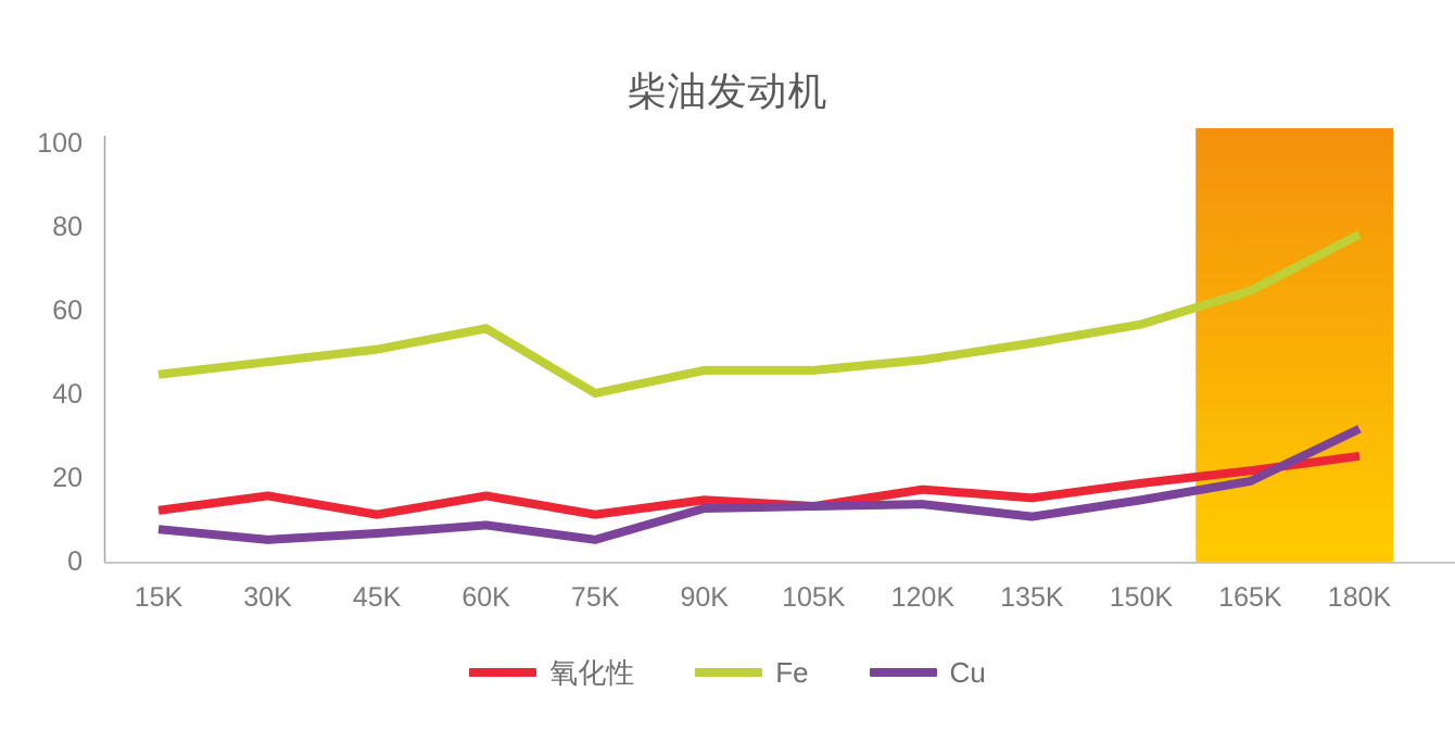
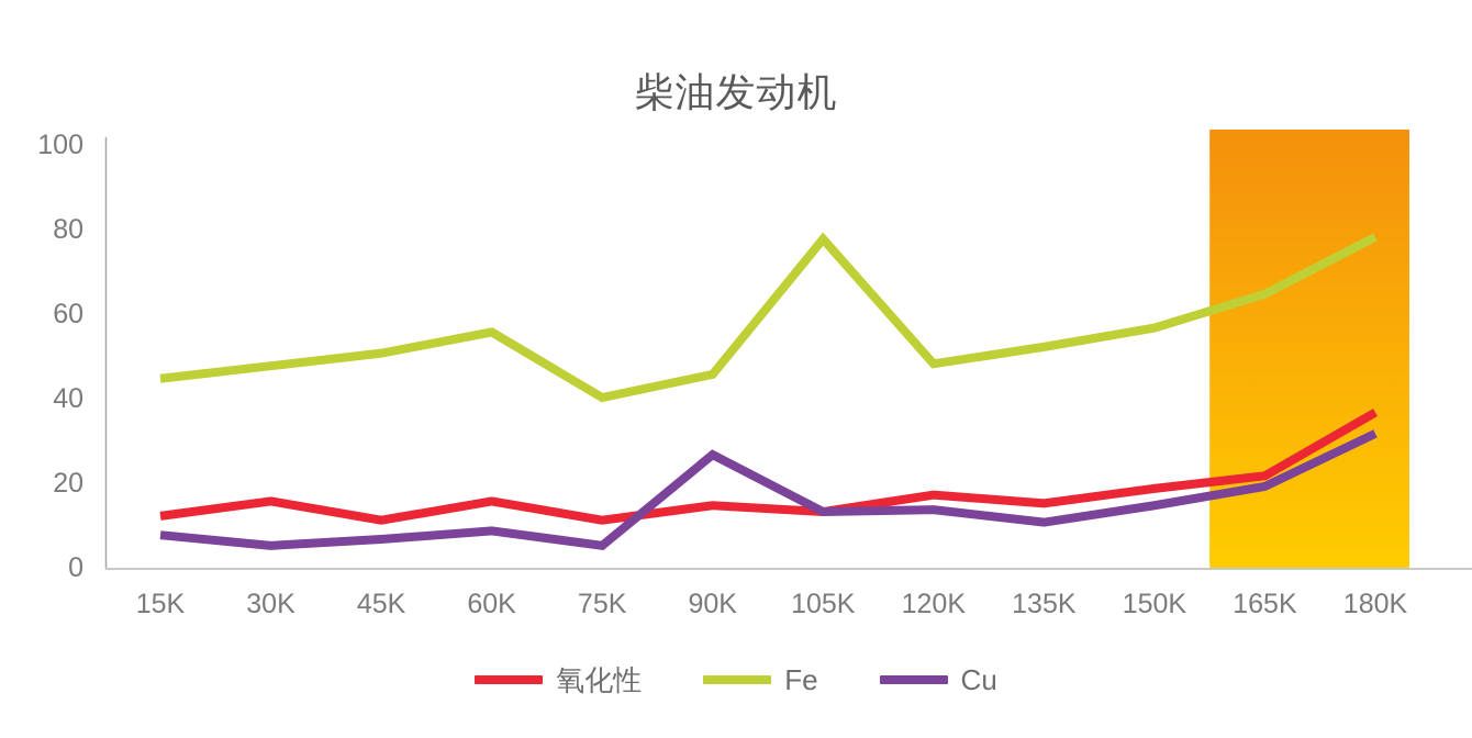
Cu/90K: 13 -> 27
Fe/105K: 46 -> 78
氧化性/180K: 26 -> 37
